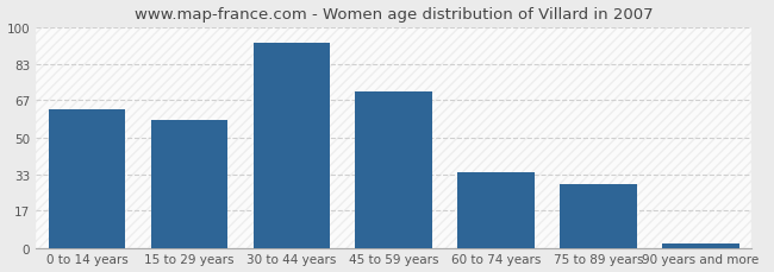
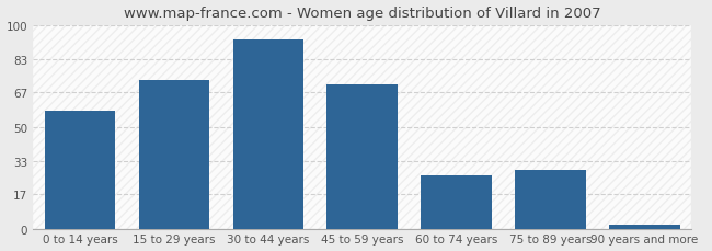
0 to 14 years: 63 -> 58
15 to 29 years: 58 -> 73
60 to 74 years: 34 -> 26
